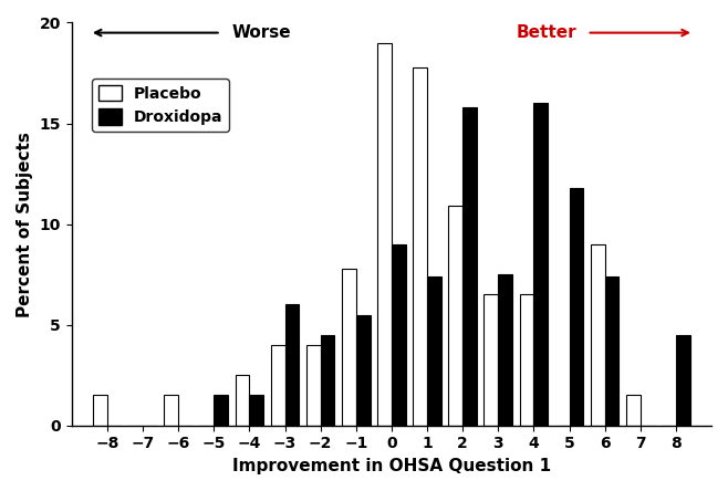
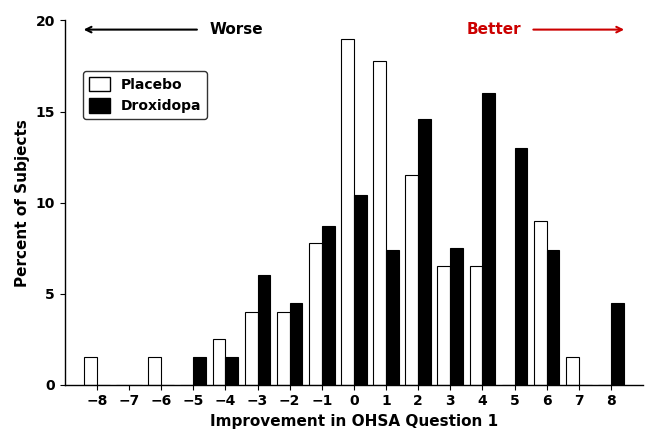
Droxidopa/−1: 5.5 -> 8.7
Droxidopa/0: 9.0 -> 10.4
Placebo/2: 10.9 -> 11.5
Droxidopa/2: 15.8 -> 14.6
Droxidopa/5: 11.8 -> 13.0
